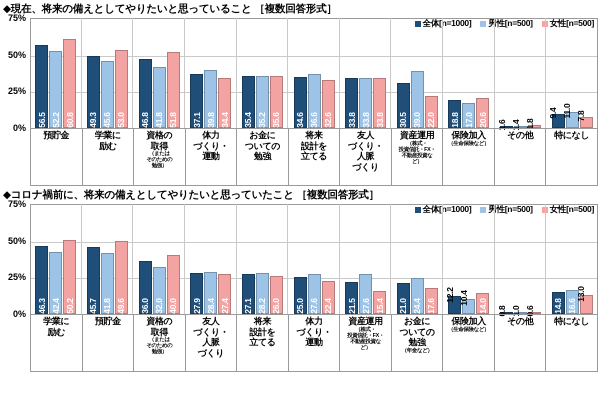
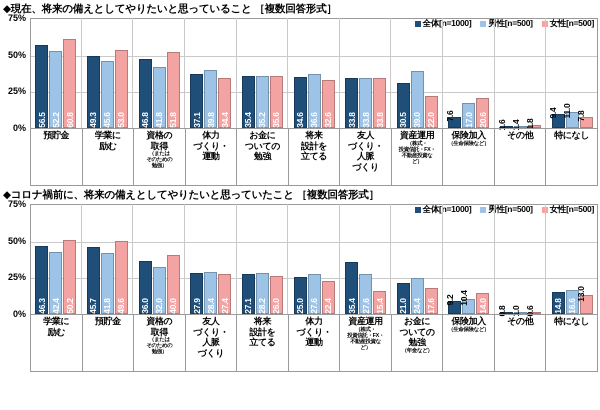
◆現在、将来の備えとしてやりたいと思っていること ［複数回答形式］/全体[n=1000]/保険加入: 18.8 -> 7.6
◆コロナ禍前に、将来の備えとしてやりたいと思っていたこと ［複数回答形式］/全体[n=1000]/資産運用: 21.5 -> 35.4
◆コロナ禍前に、将来の備えとしてやりたいと思っていたこと ［複数回答形式］/全体[n=1000]/保険加入: 12.2 -> 9.2
